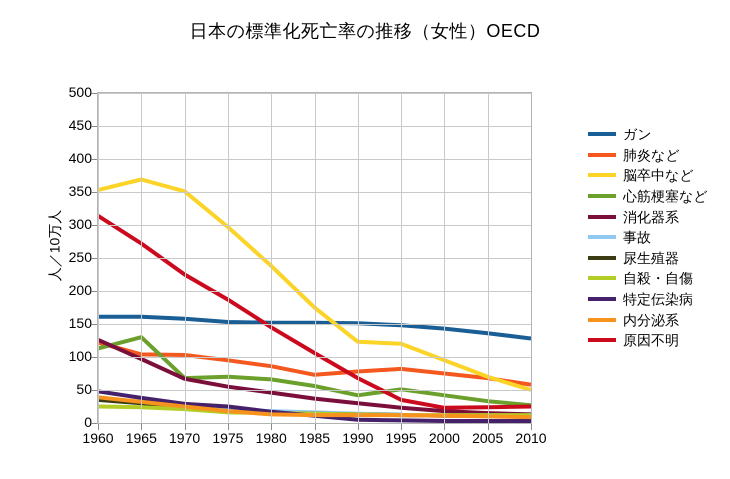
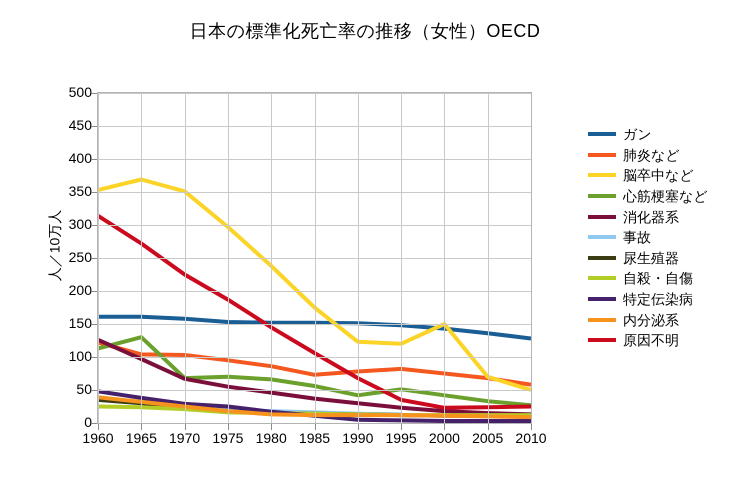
脳卒中など/2000: 100 -> 150
